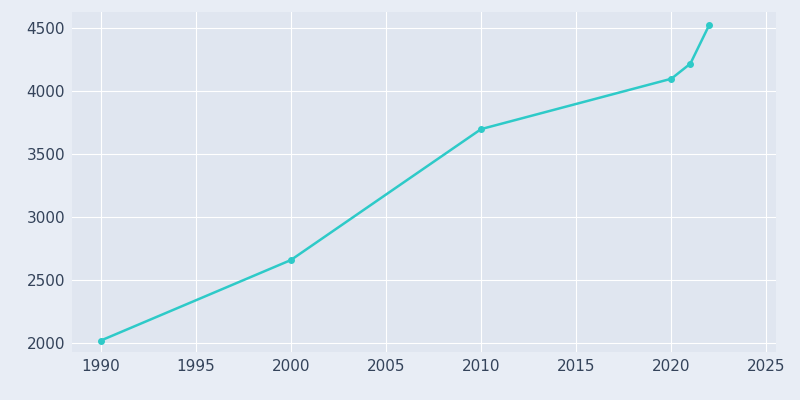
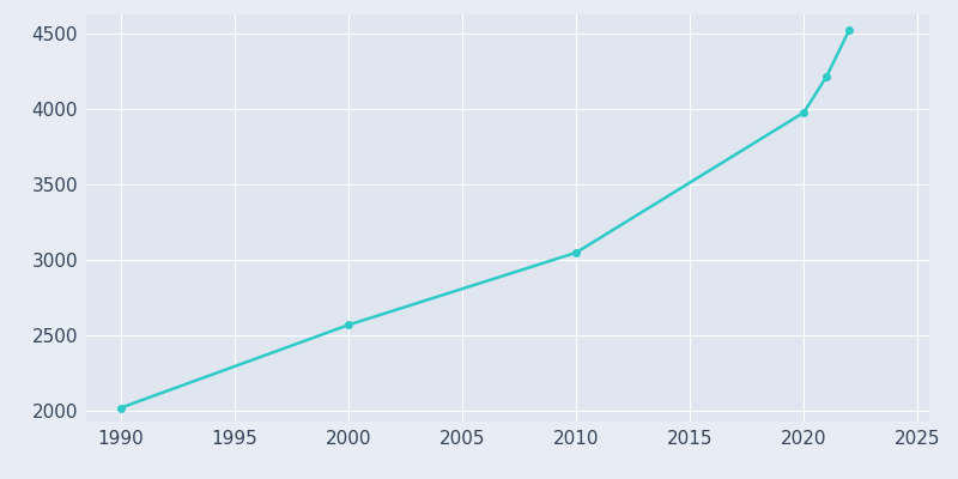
2000: 2660 -> 2570
2010: 3700 -> 3050
2020: 4100 -> 3980
